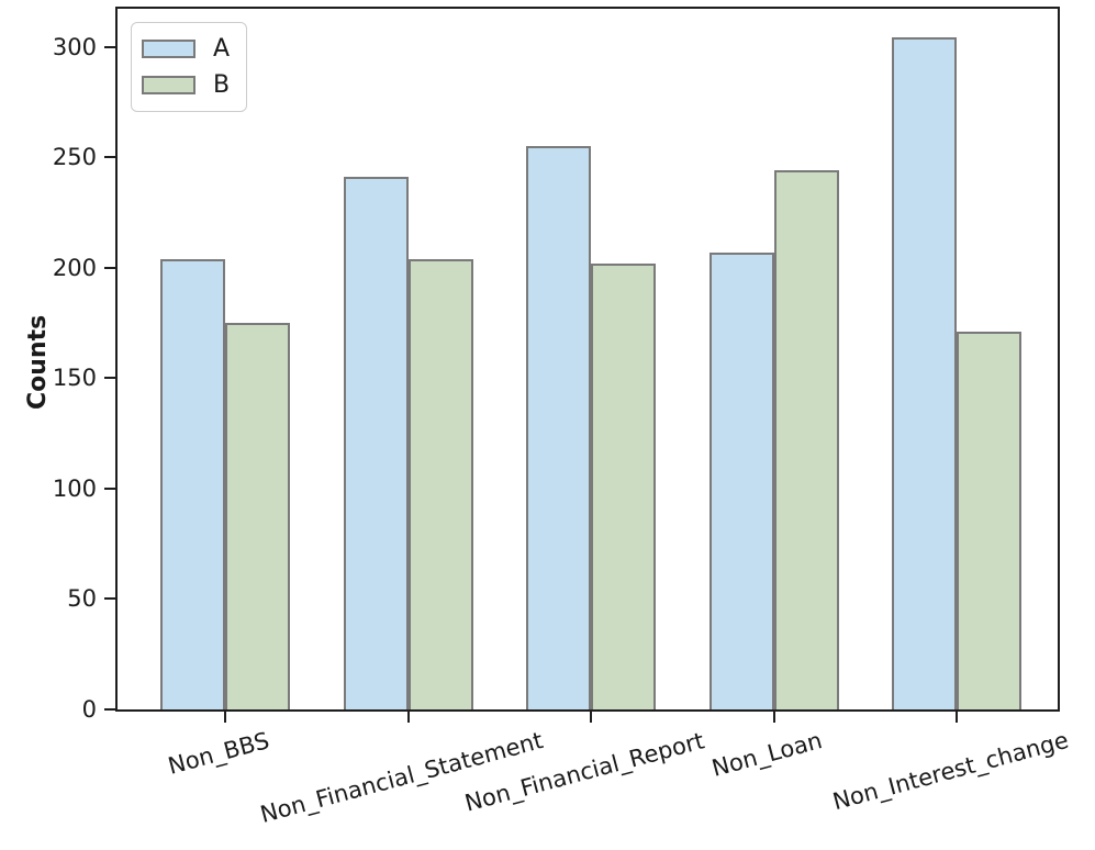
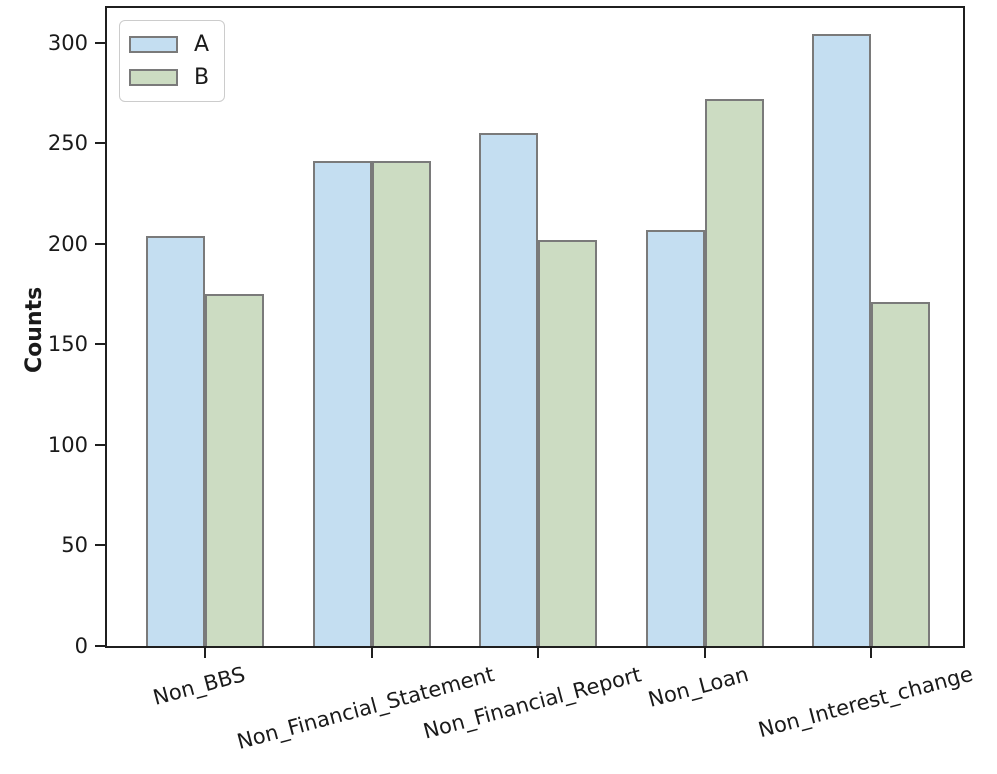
B/Non_Financial_Statement: 204 -> 241
B/Non_Loan: 244 -> 272
